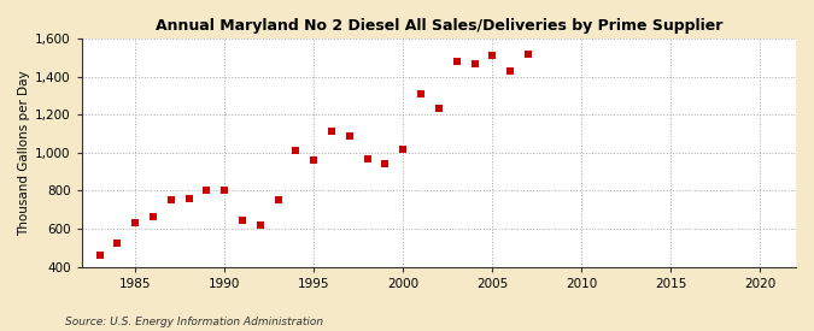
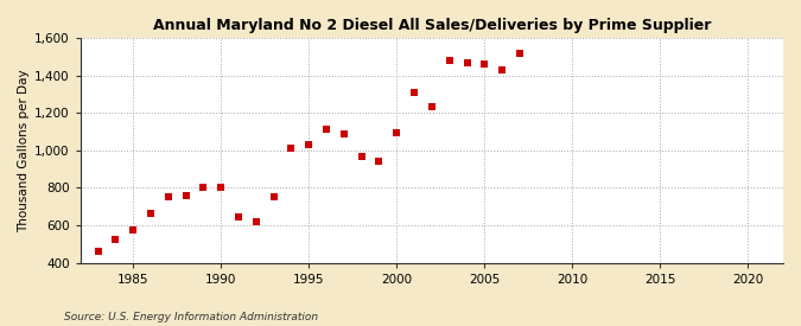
1985: 630 -> 580
1995: 960 -> 1,030
2000: 1,020 -> 1,100
2005: 1,510 -> 1,460
